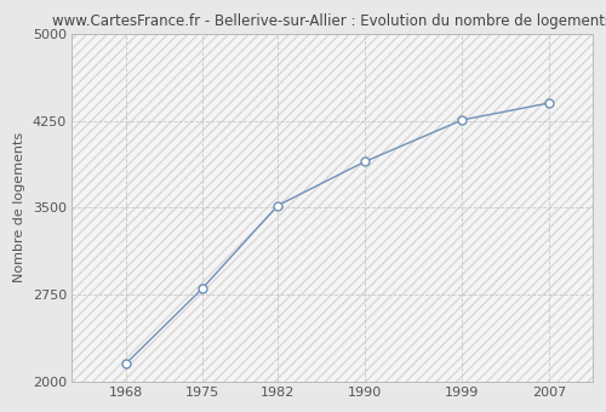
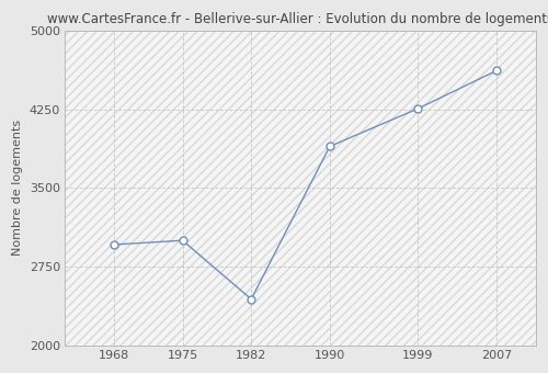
1968: 2150 -> 2960
1975: 2800 -> 3000
1982: 3520 -> 2440
2007: 4400 -> 4620
